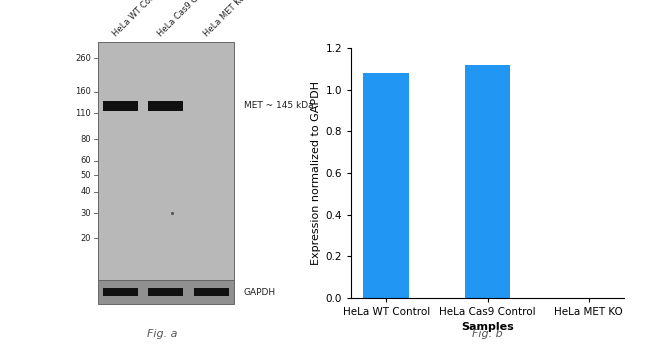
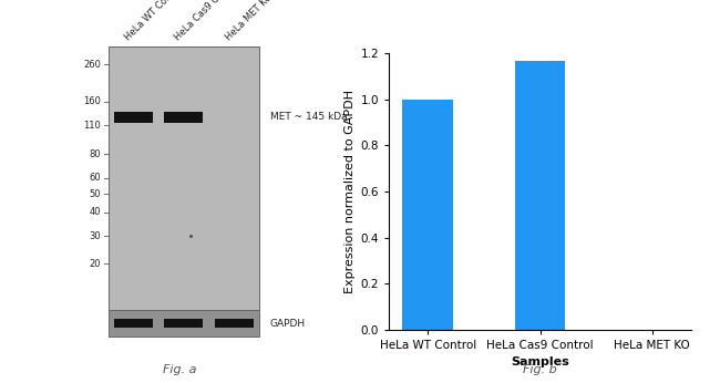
HeLa WT Control: 1.08 -> 1.00
HeLa Cas9 Control: 1.12 -> 1.17
